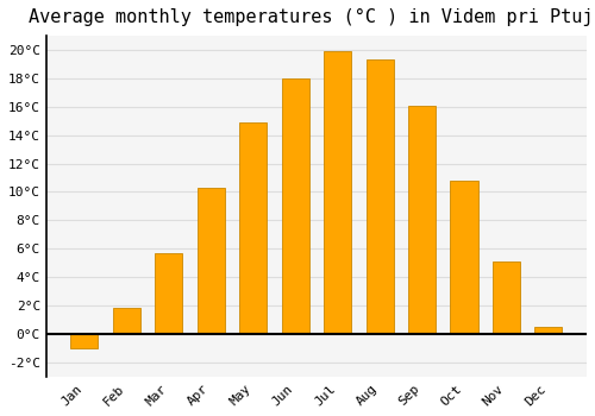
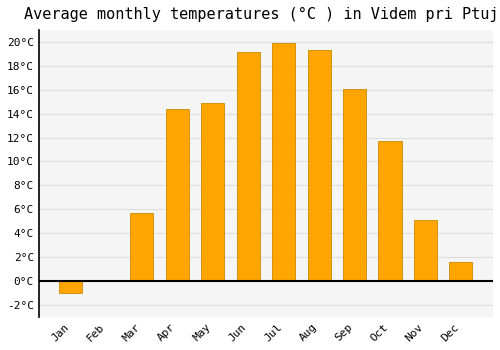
Feb: 1.8°C -> 0.1°C
Apr: 10.3°C -> 14.4°C
Jun: 18.0°C -> 19.2°C
Oct: 10.8°C -> 11.7°C
Dec: 0.5°C -> 1.6°C
